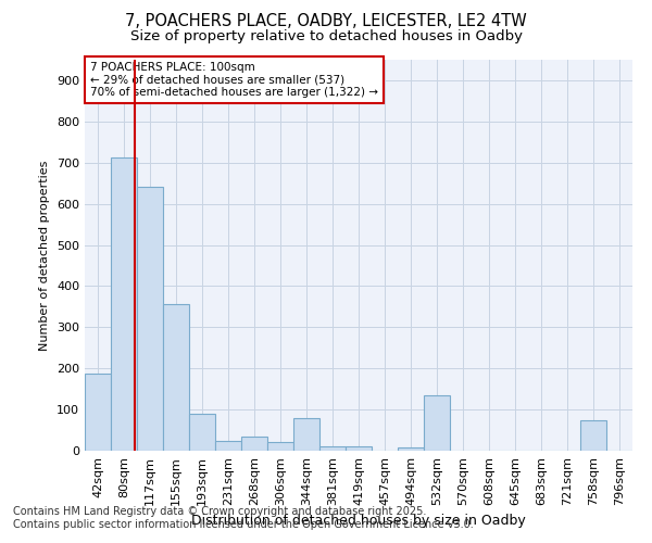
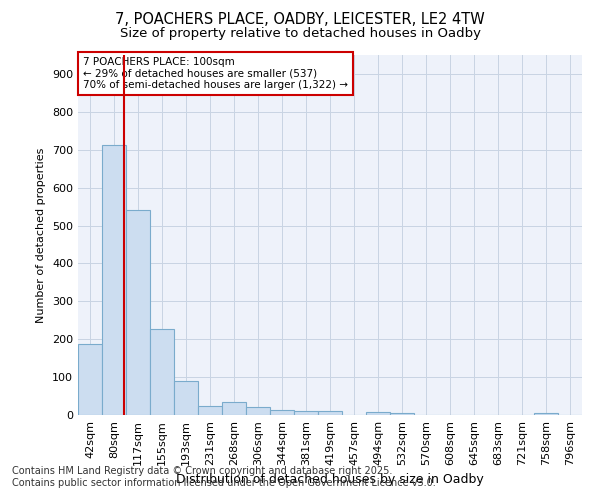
117sqm: 640 -> 540
155sqm: 355 -> 226
344sqm: 80 -> 12
532sqm: 135 -> 6
758sqm: 75 -> 5
